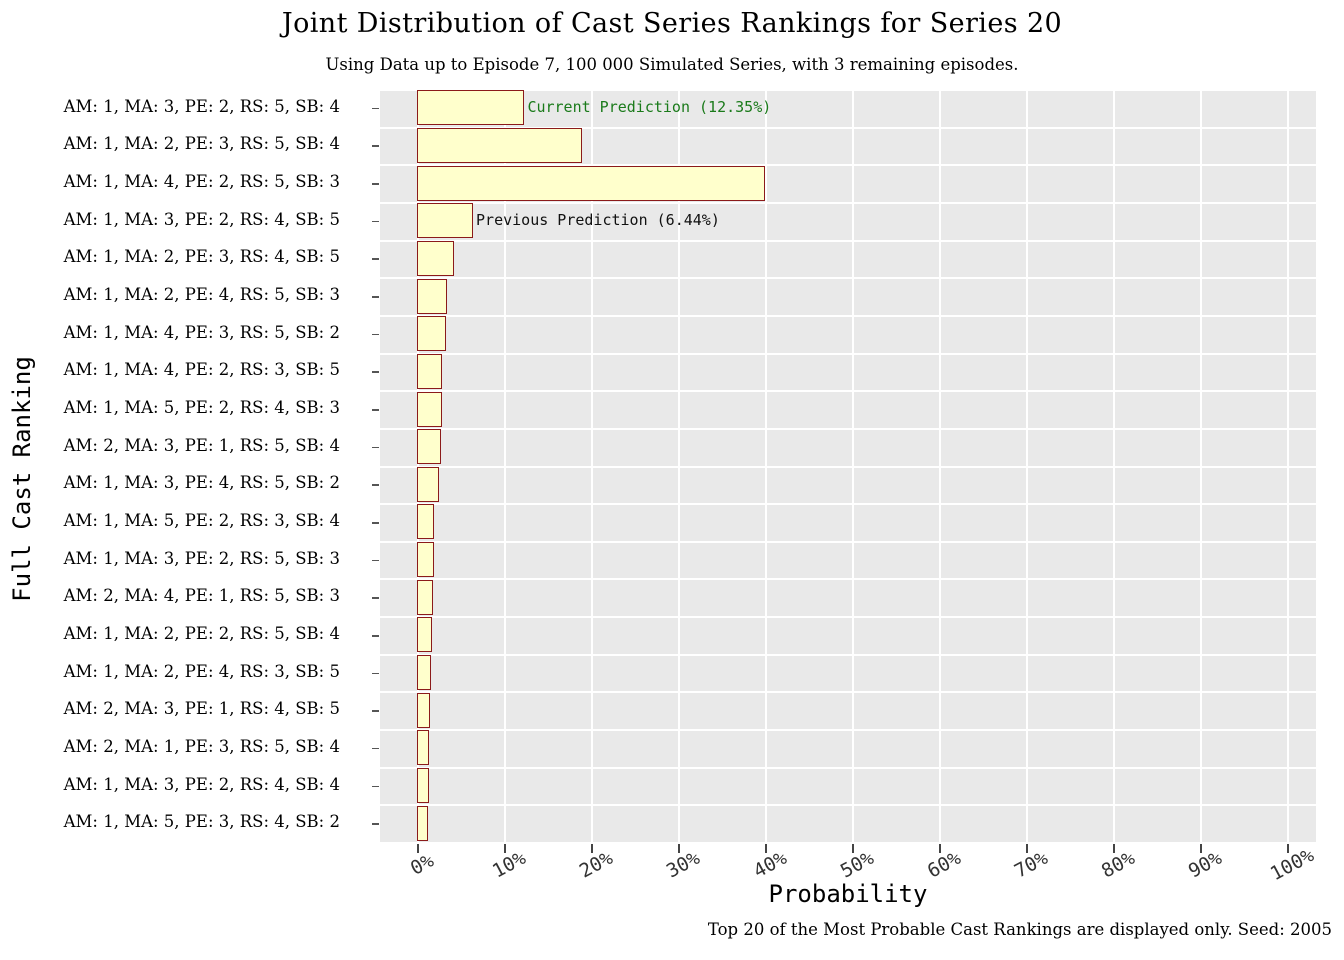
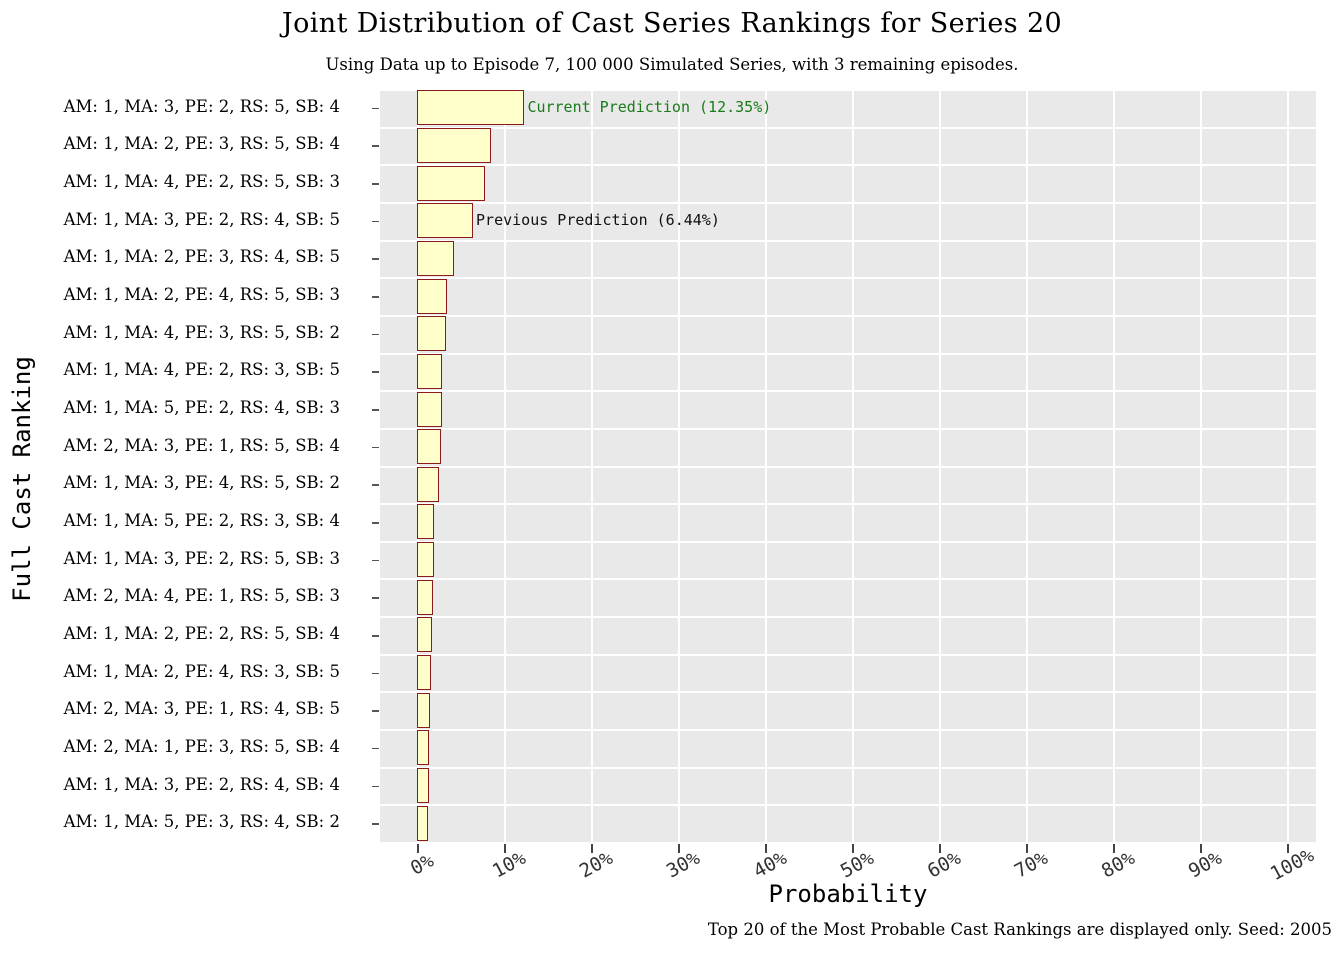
AM: 1, MA: 2, PE: 3, RS: 5, SB: 4: 19% -> 8%
AM: 1, MA: 4, PE: 2, RS: 5, SB: 3: 40% -> 8%
